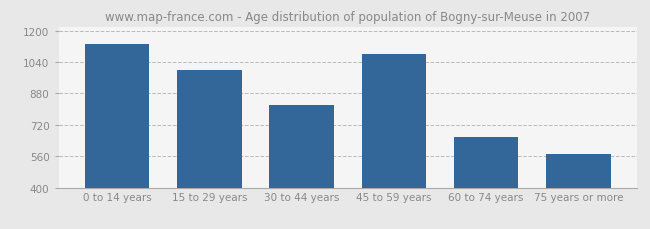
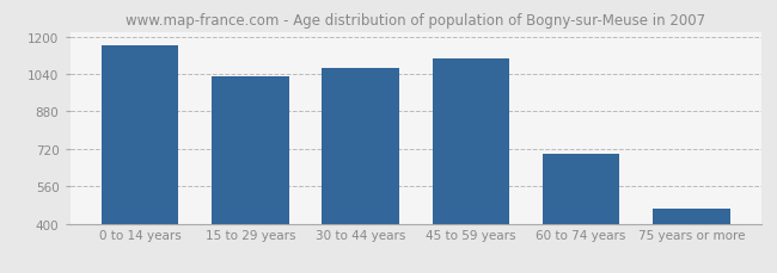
0 to 14 years: 1130 -> 1160
15 to 29 years: 1000 -> 1030
30 to 44 years: 820 -> 1060
45 to 59 years: 1080 -> 1110
60 to 74 years: 660 -> 700
75 years or more: 570 -> 460
